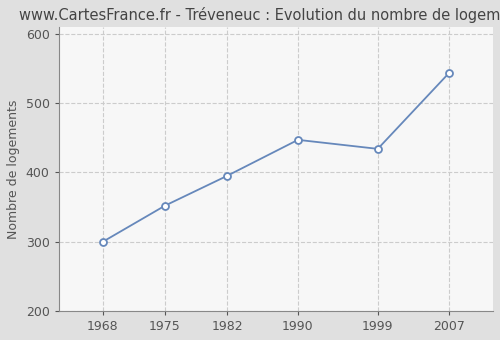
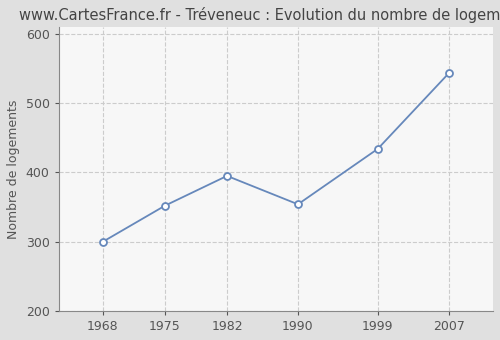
1990: 447 -> 354
